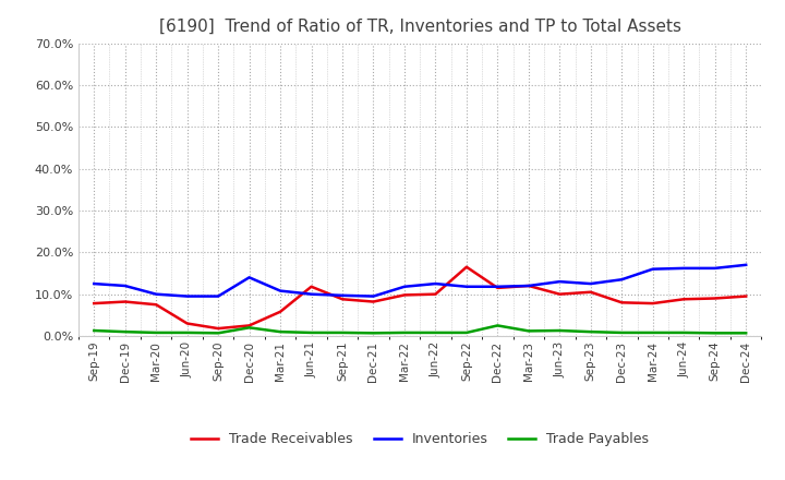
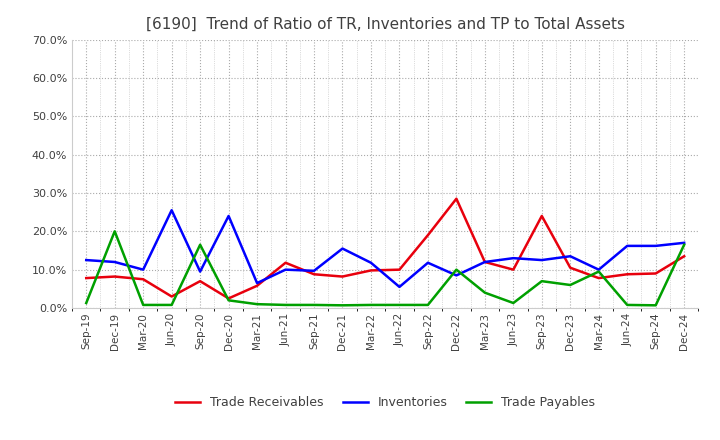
Trade Payables/Dec-19: 1.0% -> 20.0%
Inventories/Jun-20: 9.5% -> 25.5%
Trade Receivables/Sep-20: 1.8% -> 7.0%
Trade Payables/Sep-20: 0.7% -> 16.5%
Inventories/Dec-20: 14.0% -> 24.0%
Inventories/Mar-21: 10.8% -> 6.5%
Inventories/Dec-21: 9.5% -> 15.5%
Inventories/Jun-22: 12.5% -> 5.5%
Trade Receivables/Sep-22: 16.5% -> 19.0%
Trade Receivables/Dec-22: 11.5% -> 28.5%
Inventories/Dec-22: 11.8% -> 8.5%
Trade Payables/Dec-22: 2.5% -> 10.0%
Trade Payables/Mar-23: 1.2% -> 4.0%
Trade Receivables/Sep-23: 10.5% -> 24.0%
Trade Payables/Sep-23: 1.0% -> 7.0%
Trade Receivables/Dec-23: 8.0% -> 10.5%
Trade Payables/Dec-23: 0.8% -> 6.0%
Inventories/Mar-24: 16.0% -> 10.0%
Trade Payables/Mar-24: 0.8% -> 9.5%
Trade Receivables/Dec-24: 9.5% -> 13.5%
Trade Payables/Dec-24: 0.7% -> 16.5%
